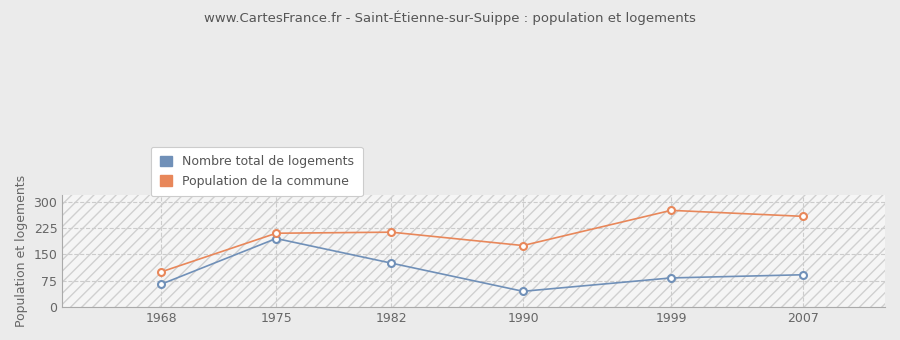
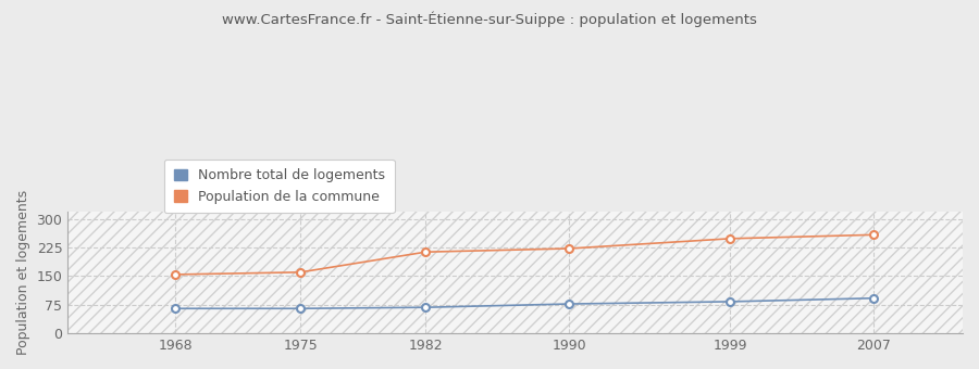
Population de la commune/1968: 100 -> 154
Nombre total de logements/1975: 195 -> 65
Population de la commune/1975: 210 -> 160
Nombre total de logements/1982: 125 -> 68
Nombre total de logements/1990: 45 -> 77
Population de la commune/1990: 175 -> 222
Population de la commune/1999: 275 -> 248
